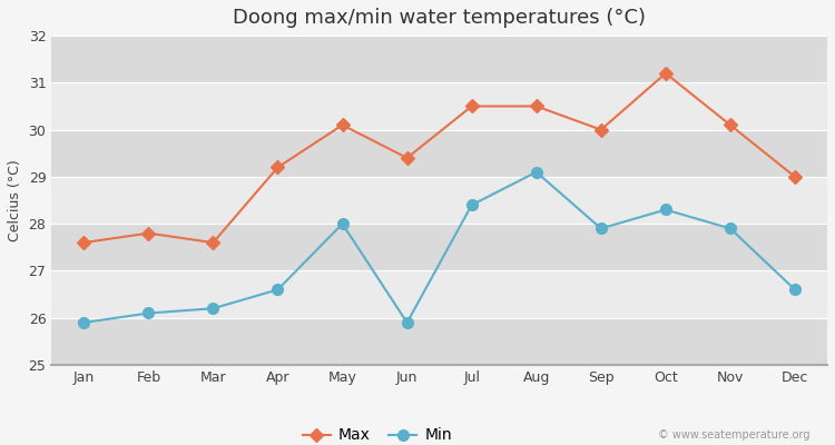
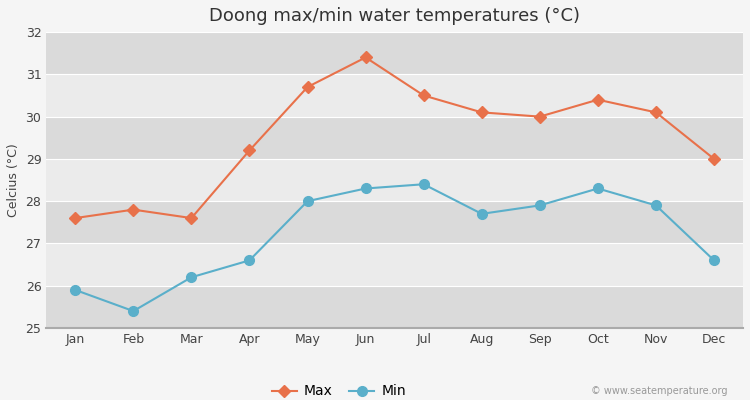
Min/Feb: 26.1 -> 25.4
Max/May: 30.1 -> 30.7
Max/Jun: 29.4 -> 31.4
Min/Jun: 25.9 -> 28.3
Max/Aug: 30.5 -> 30.1
Min/Aug: 29.1 -> 27.7
Max/Oct: 31.2 -> 30.4
